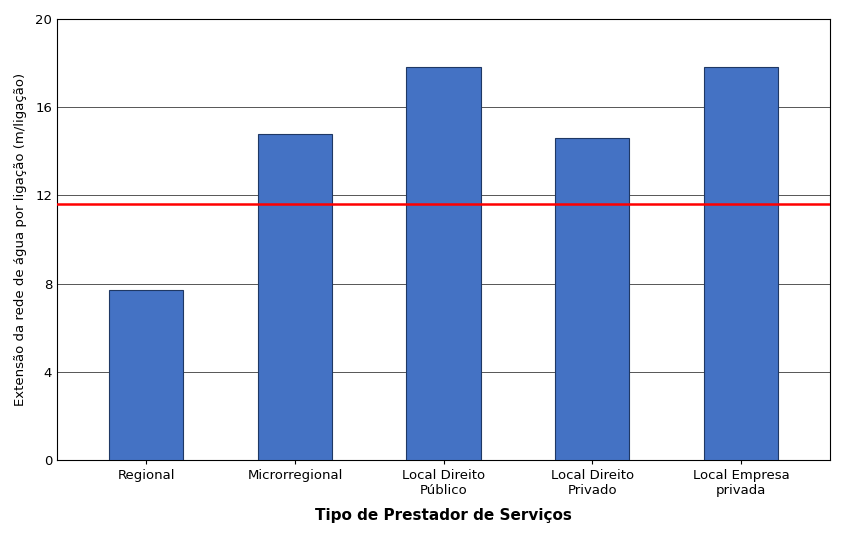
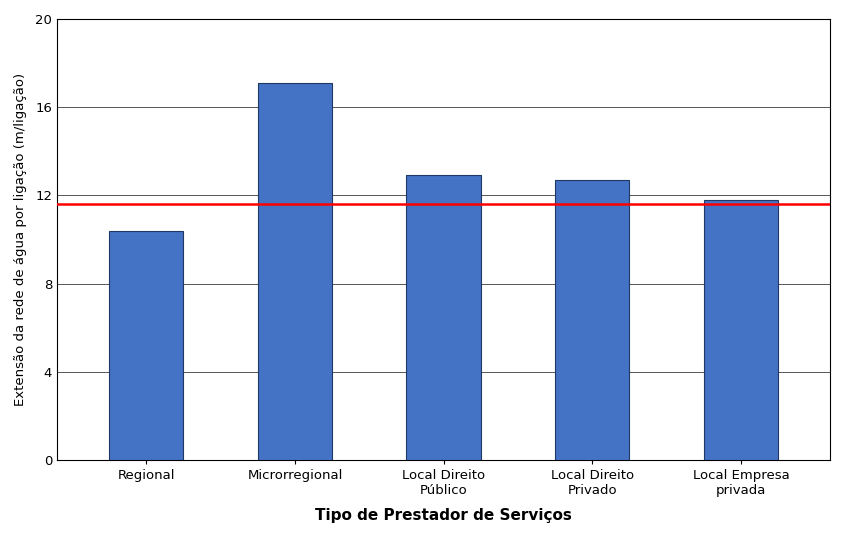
Regional: 7.7 -> 10.4
Microrregional: 14.8 -> 17.1
Local Direito Público: 17.8 -> 12.9
Local Direito Privado: 14.6 -> 12.7
Local Empresa privada: 17.8 -> 11.8
